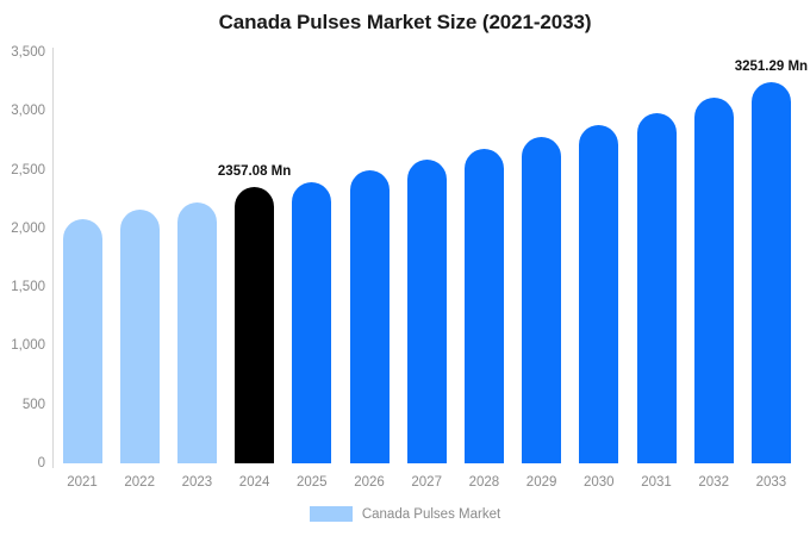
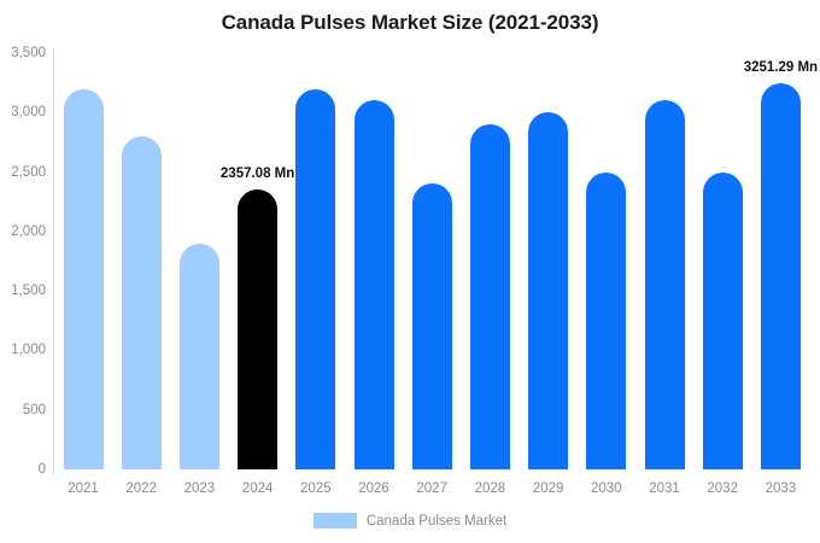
2021: 2100 -> 3200
2022: 2200 -> 2800
2023: 2200 -> 1900
2025: 2400 -> 3200
2026: 2500 -> 3100
2027: 2600 -> 2400
2028: 2700 -> 2900
2029: 2800 -> 3000
2030: 2900 -> 2500
2031: 3000 -> 3100
2032: 3100 -> 2500
